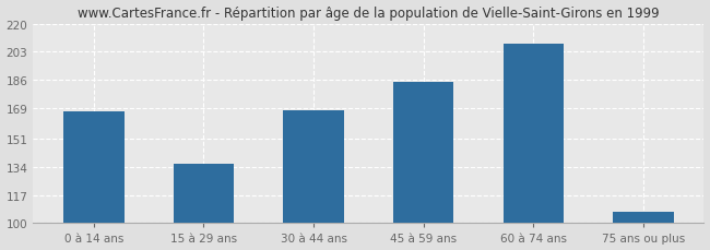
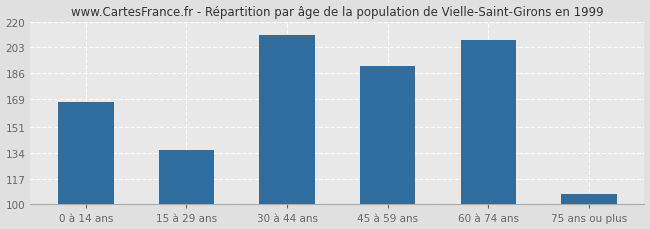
30 à 44 ans: 168 -> 211
45 à 59 ans: 185 -> 191
